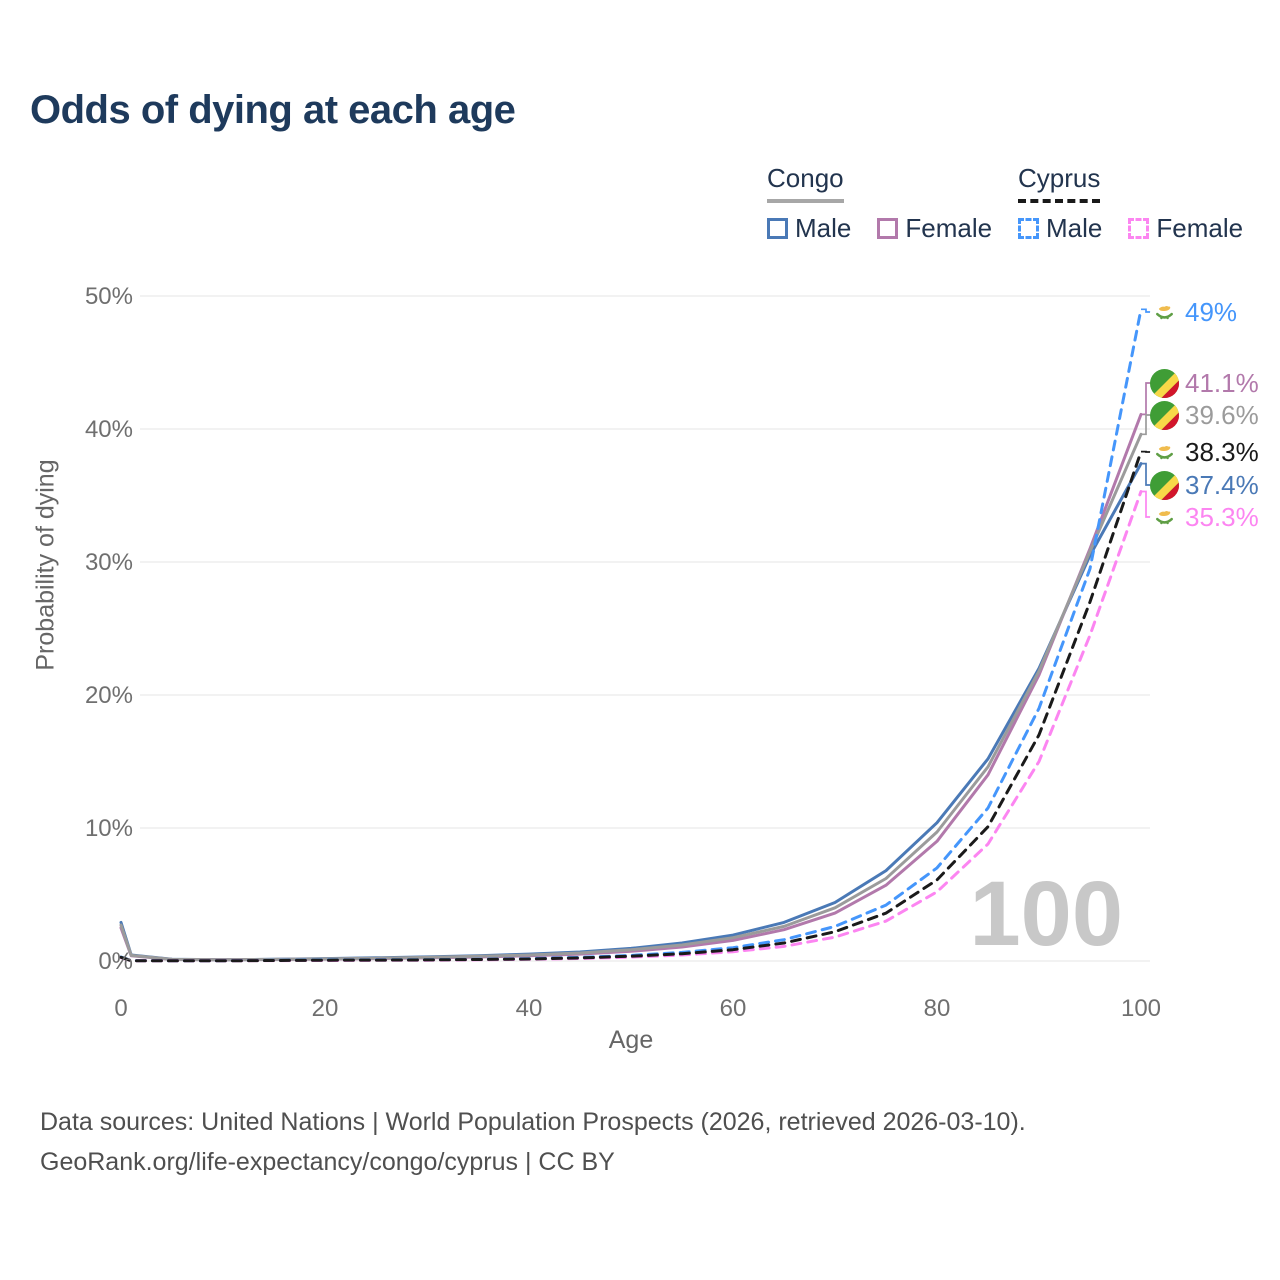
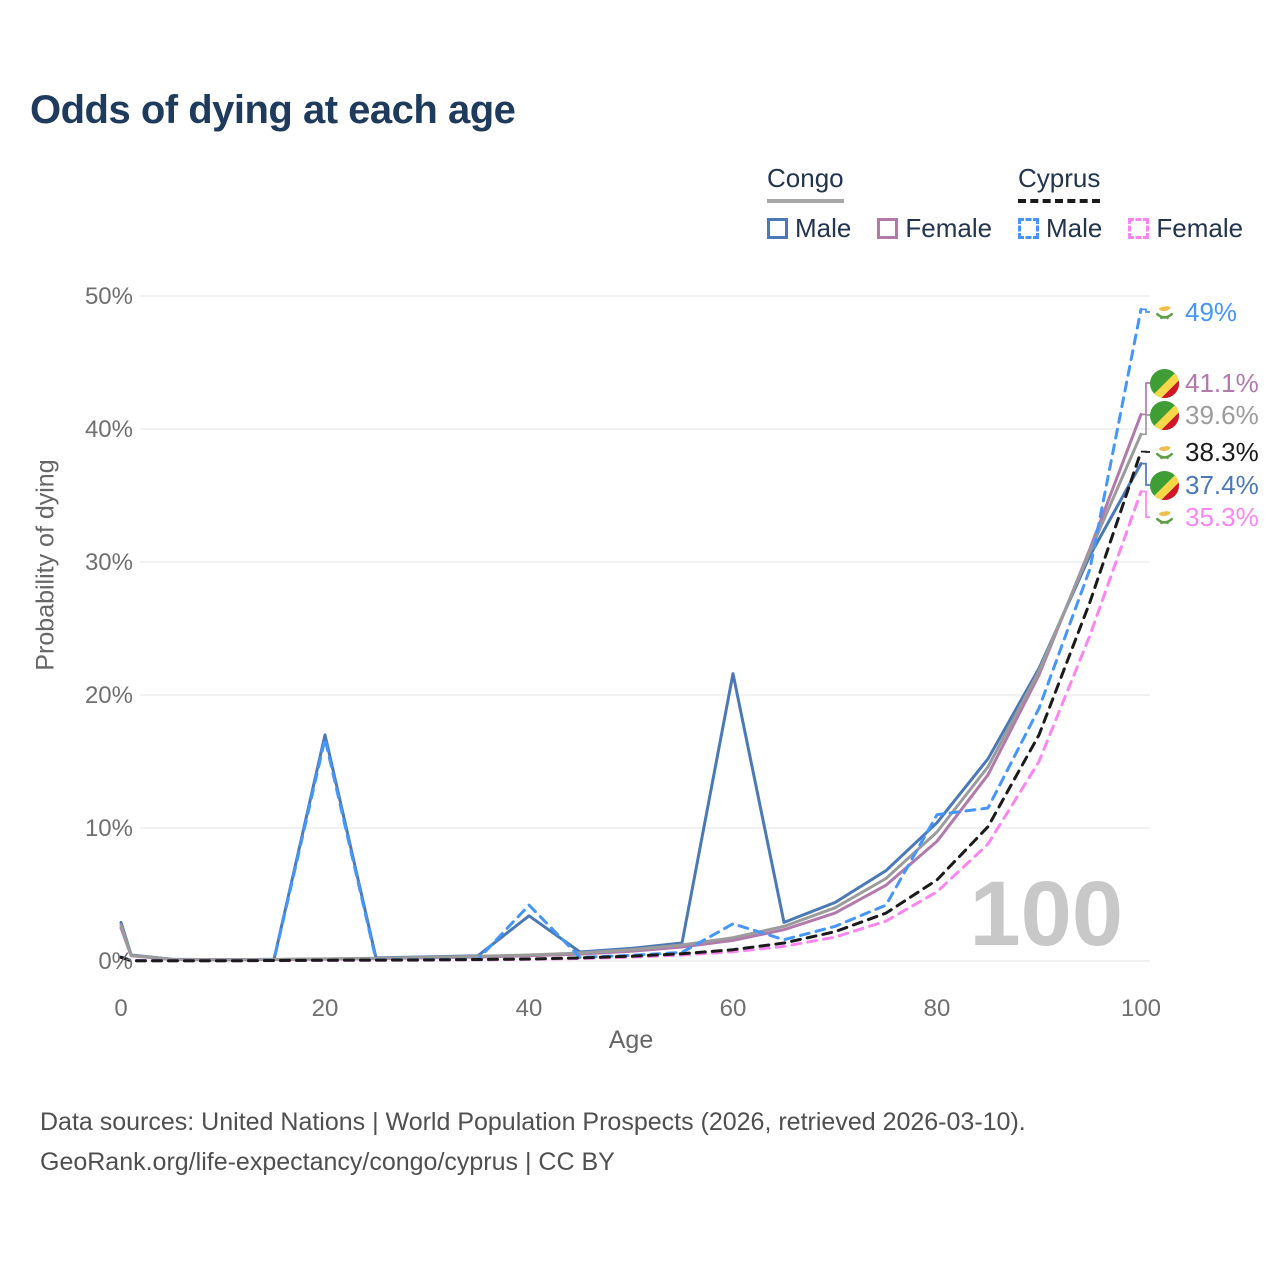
Congo Male/20: 0.2% -> 17.0%
Cyprus Male/20: 0.1% -> 16.7%
Congo Male/40: 0.5% -> 3.4%
Cyprus Male/40: 0.2% -> 4.2%
Congo Male/60: 1.9% -> 21.6%
Cyprus Male/60: 1.0% -> 2.8%
Cyprus Male/80: 7.0% -> 11.0%
